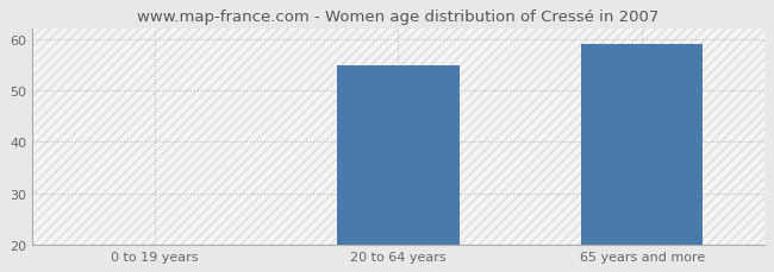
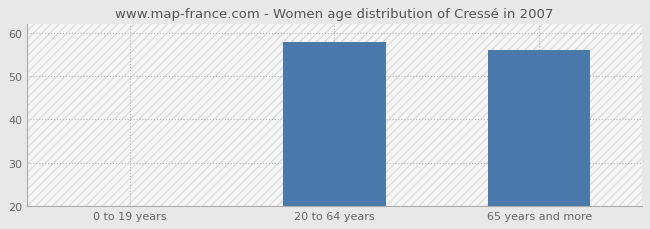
20 to 64 years: 55 -> 58
65 years and more: 59 -> 56
